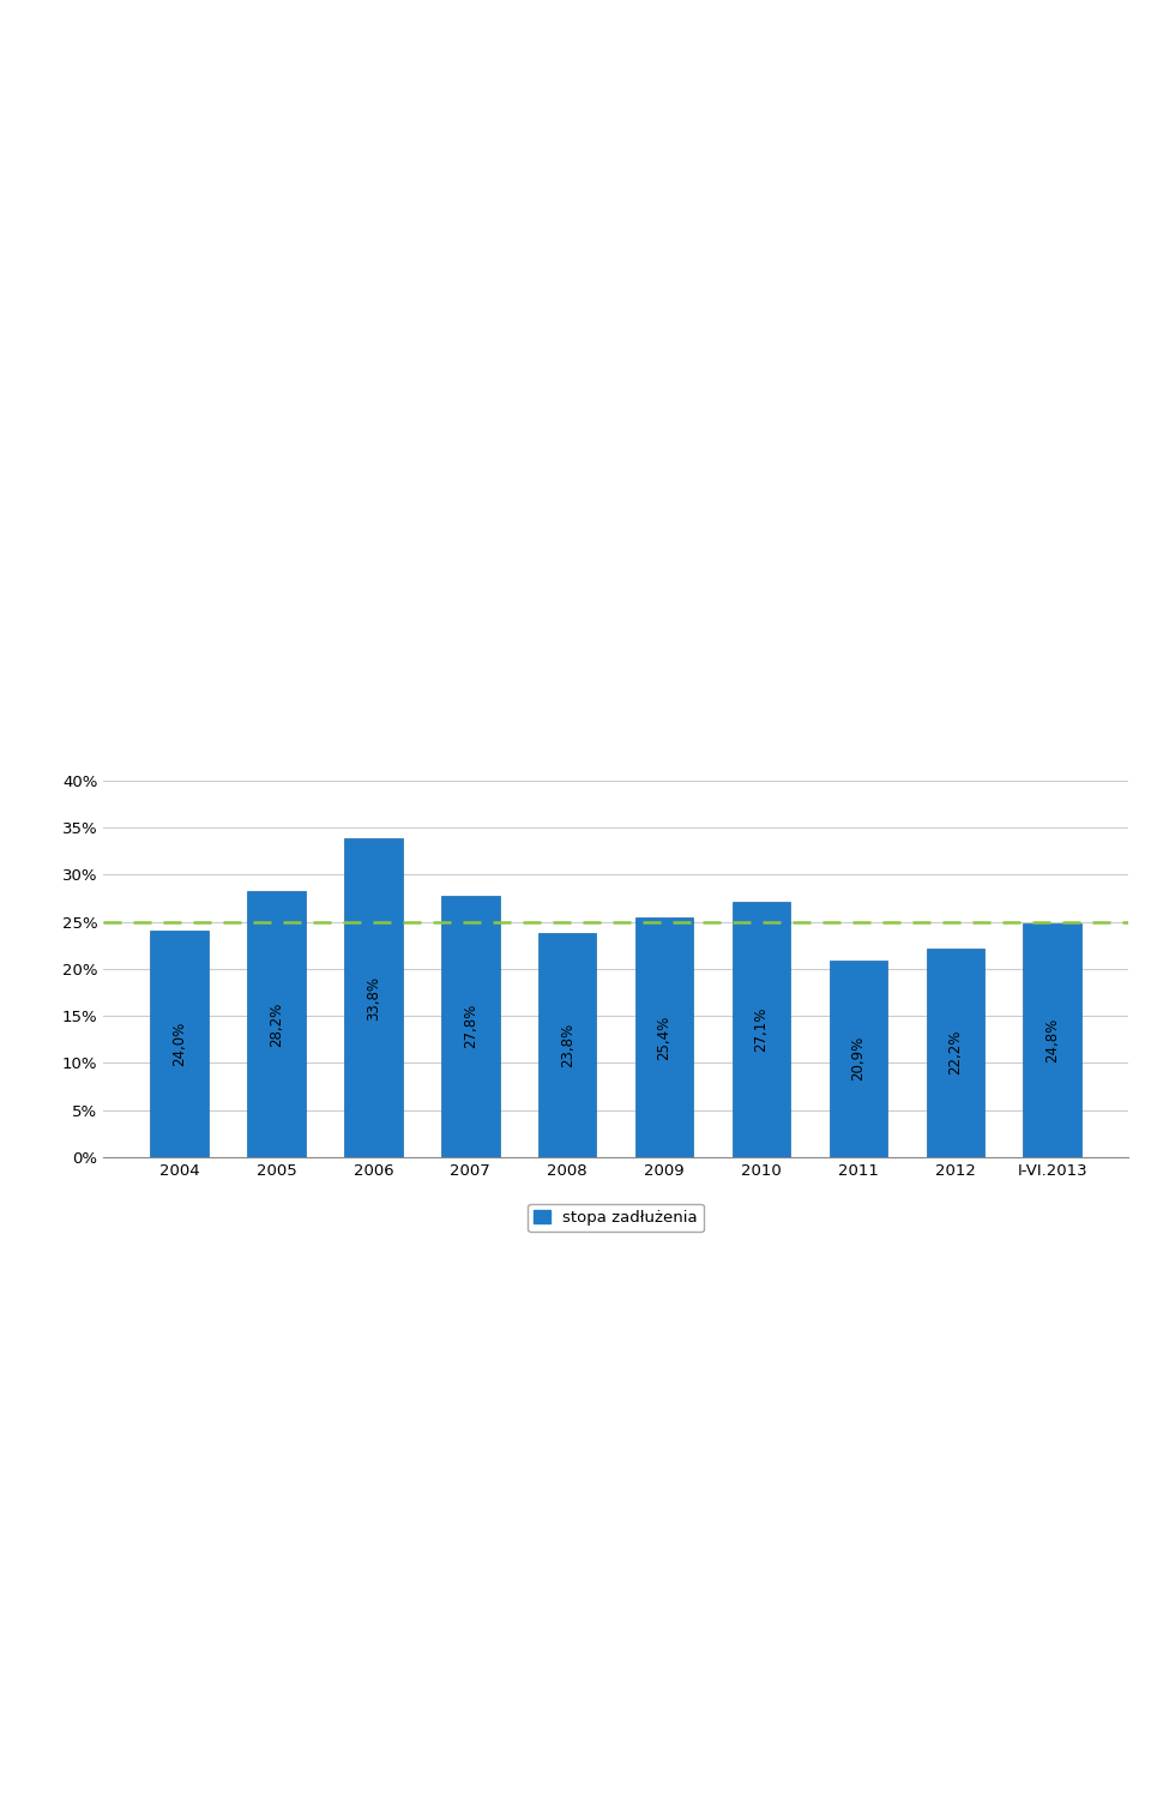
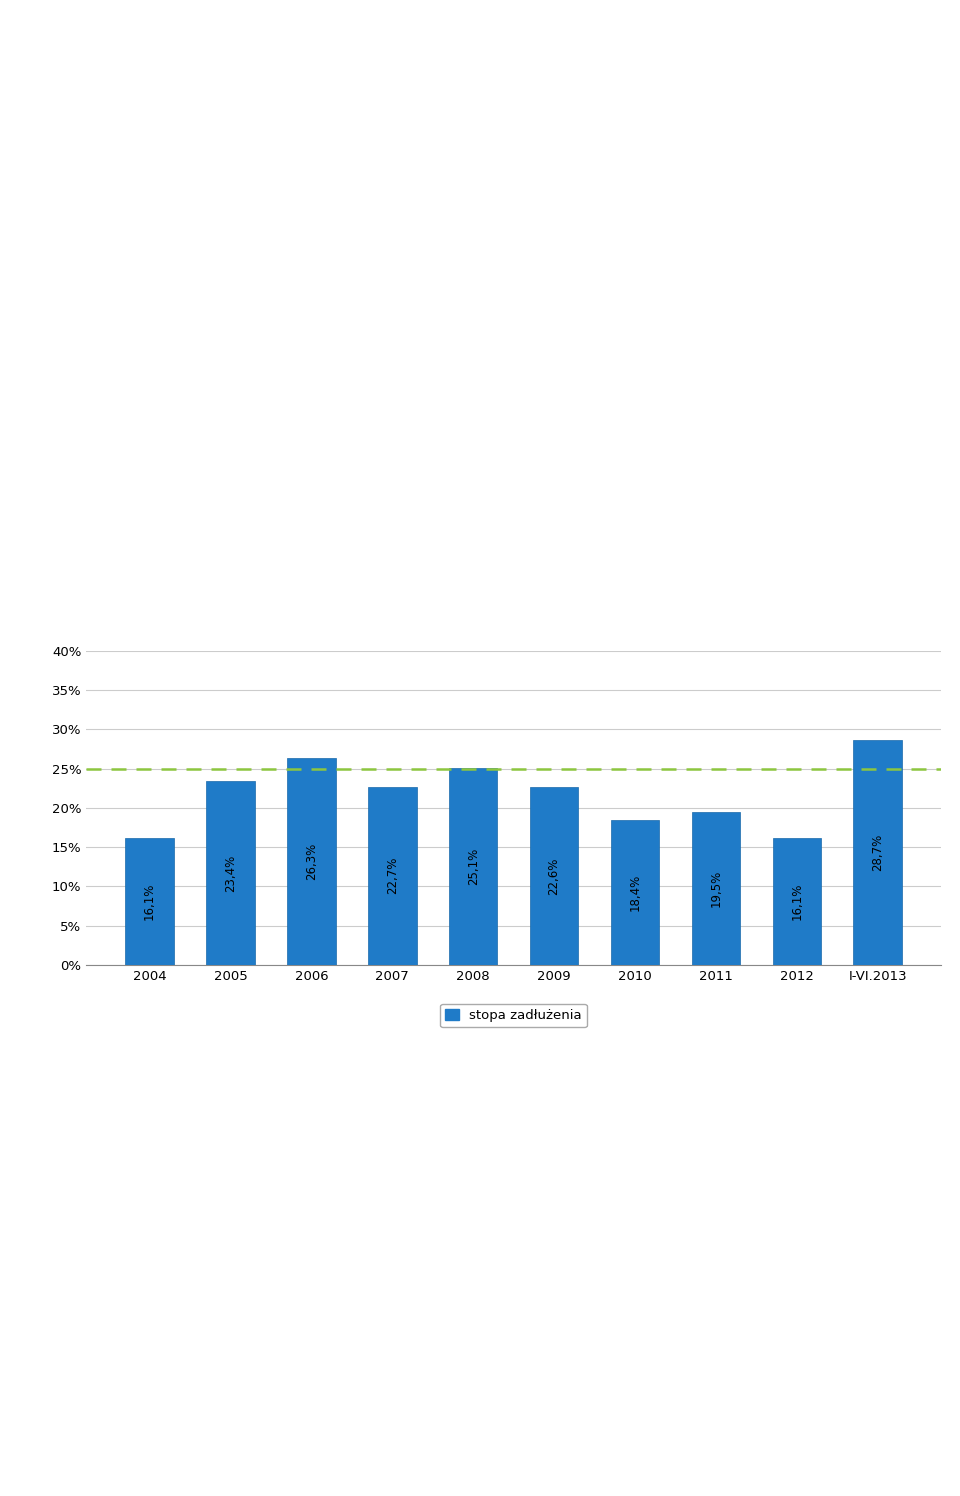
2004: 24,0% -> 16,1%
2005: 28,2% -> 23,4%
2006: 33,8% -> 26,3%
2007: 27,8% -> 22,7%
2008: 23,8% -> 25,1%
2009: 25,4% -> 22,6%
2010: 27,1% -> 18,4%
2011: 20,9% -> 19,5%
2012: 22,2% -> 16,1%
I-VI.2013: 24,8% -> 28,7%
